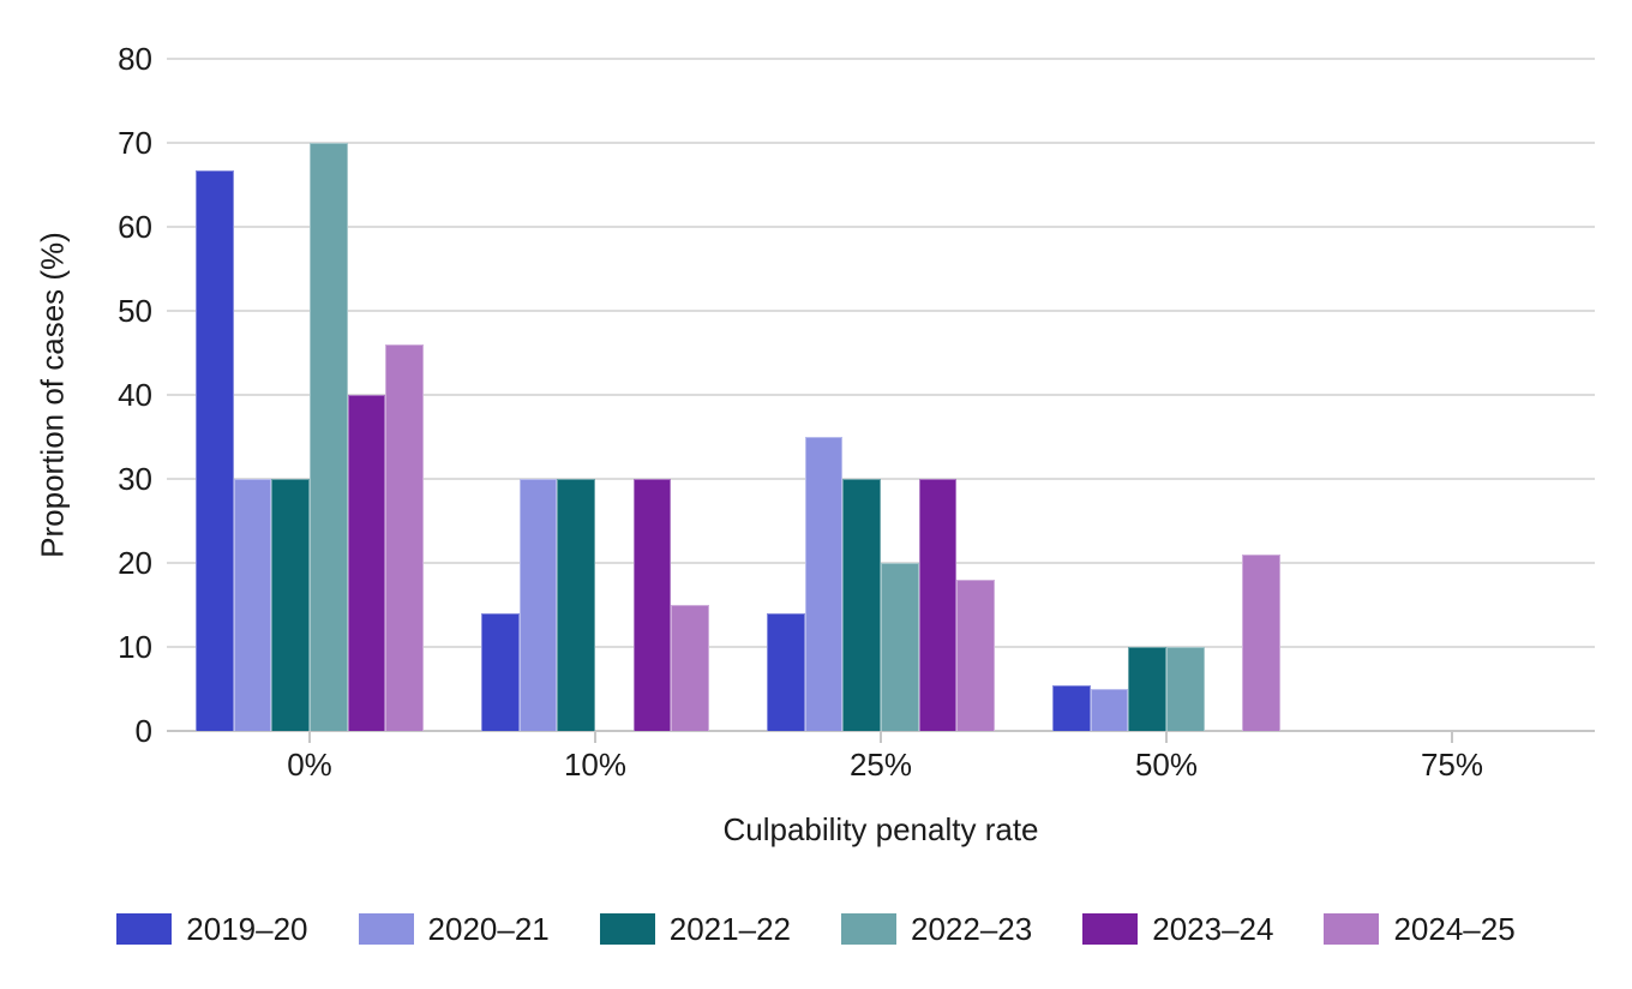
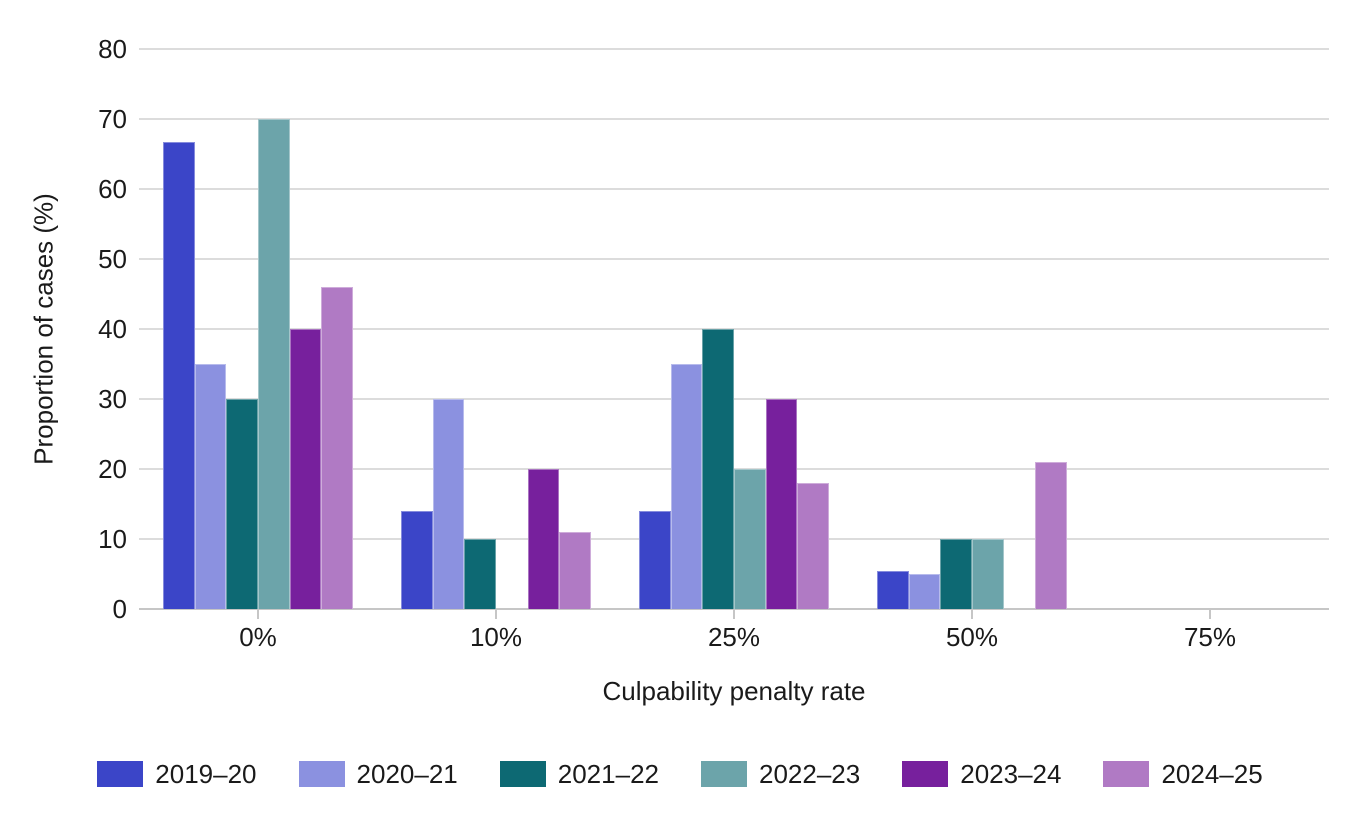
2020–21/0%: 30 -> 35
2021–22/10%: 30 -> 10
2023–24/10%: 30 -> 20
2024–25/10%: 15 -> 11
2021–22/25%: 30 -> 40
